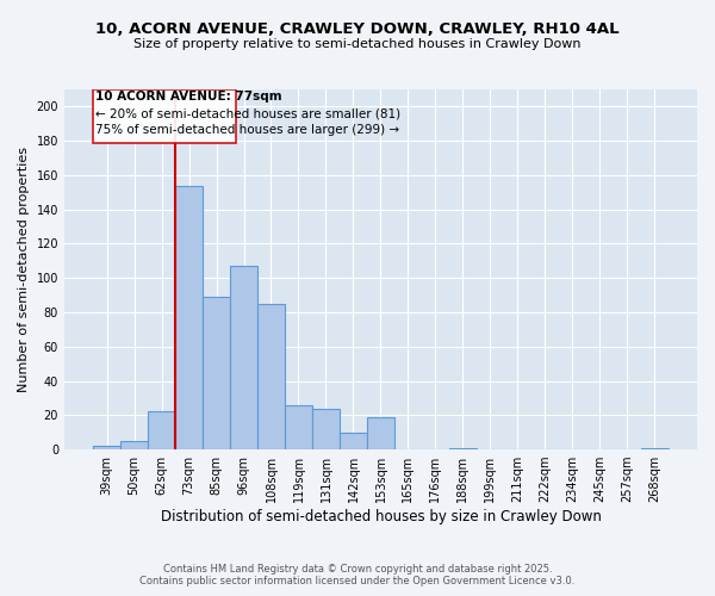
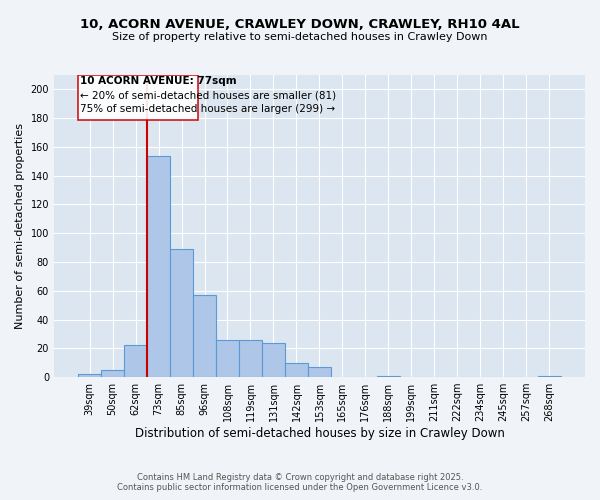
96sqm: 107 -> 57
108sqm: 85 -> 26
153sqm: 19 -> 7
